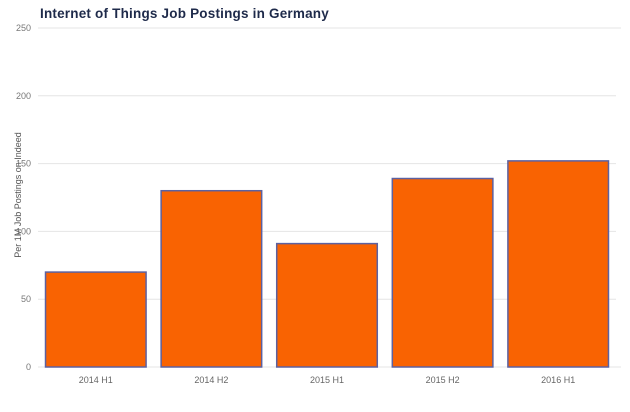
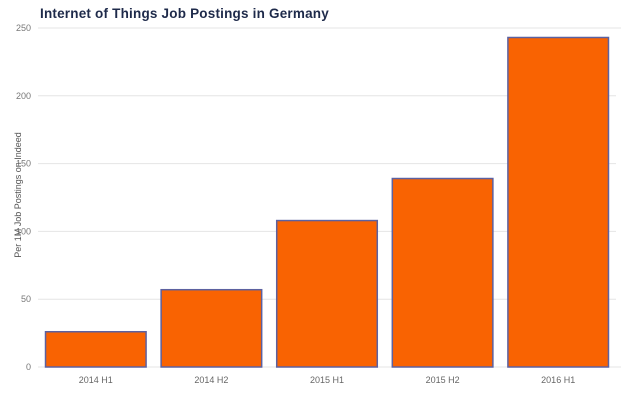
2014 H1: 70 -> 26
2014 H2: 130 -> 57
2015 H1: 91 -> 108
2016 H1: 152 -> 243
